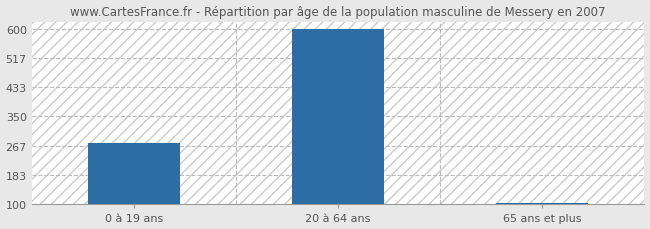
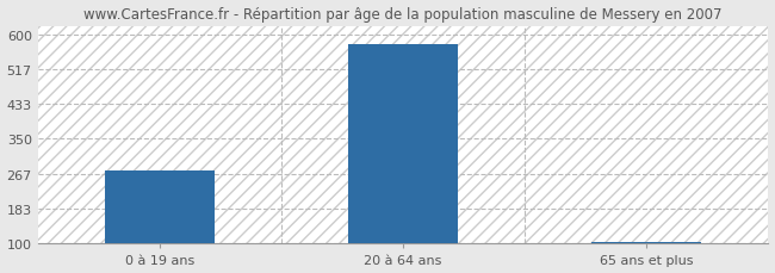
20 à 64 ans: 600 -> 575
